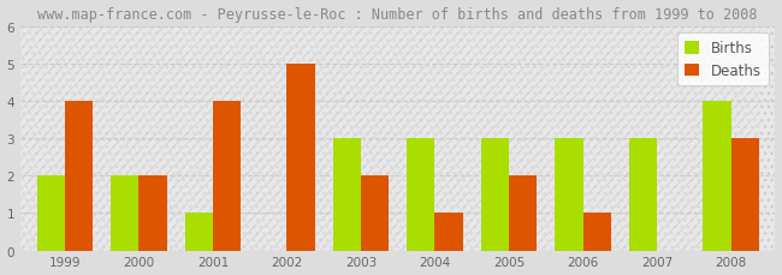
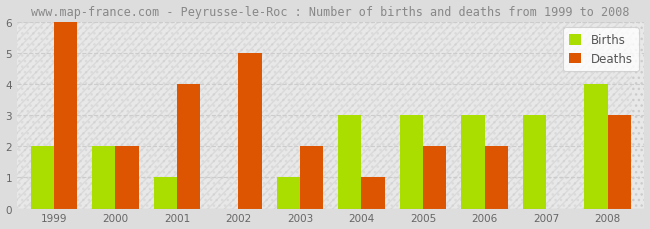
Deaths/1999: 4 -> 6
Births/2003: 3 -> 1
Deaths/2006: 1 -> 2
